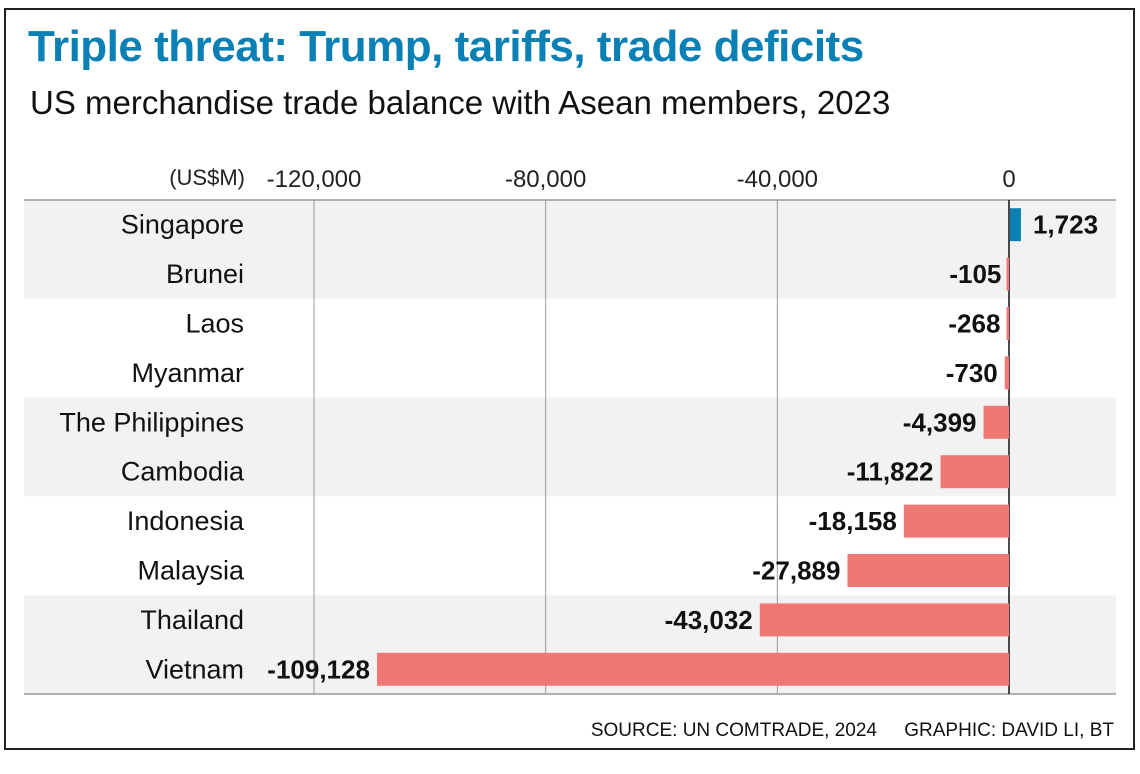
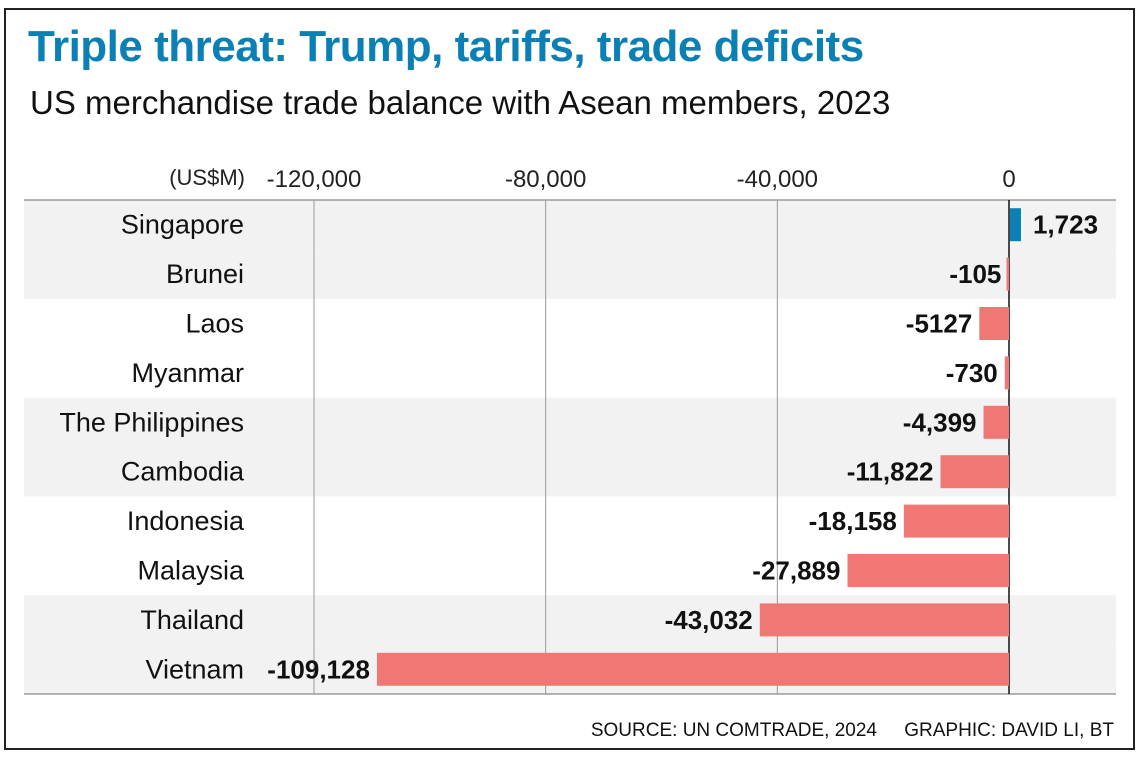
Laos: -268 -> -5127
